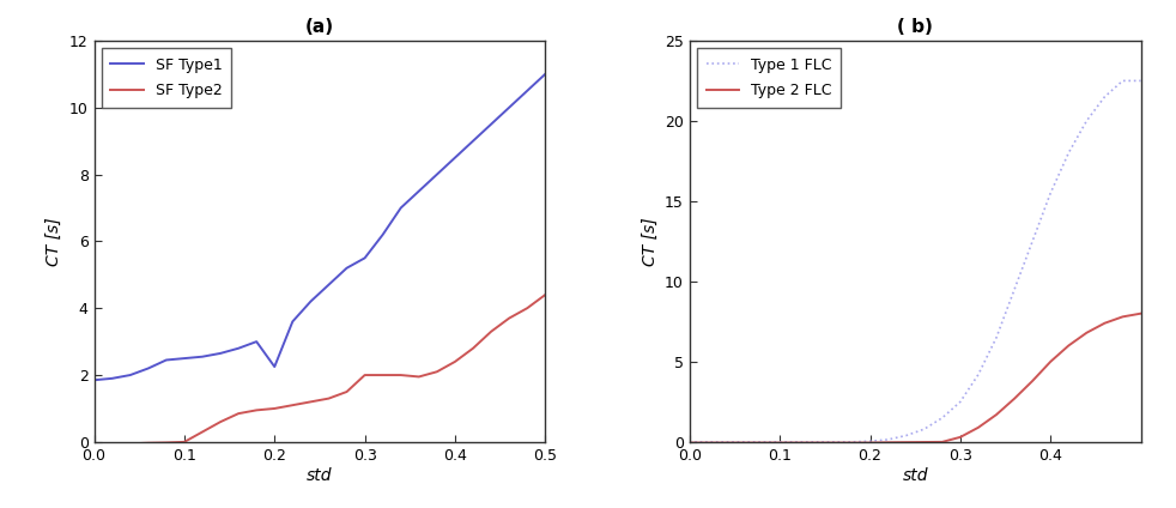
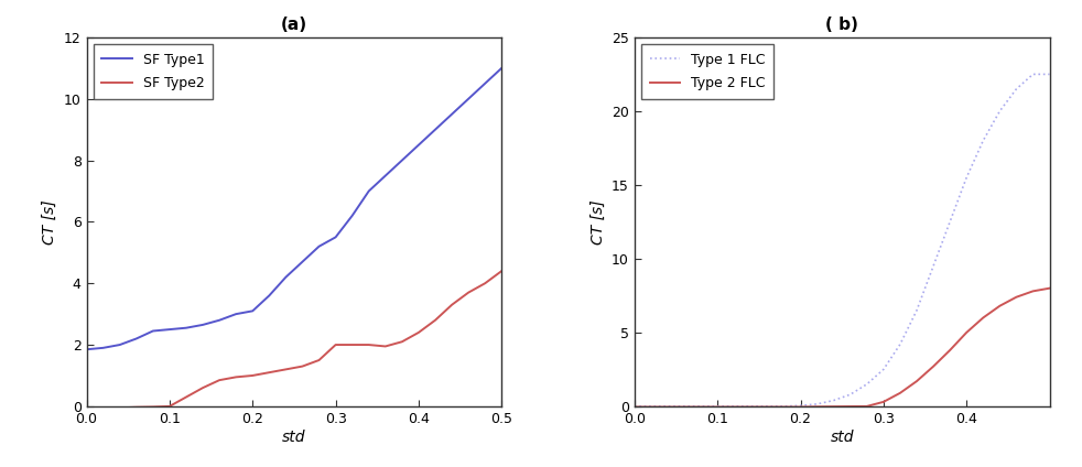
(a)/SF Type1/0.2: 2.25 -> 3.10
